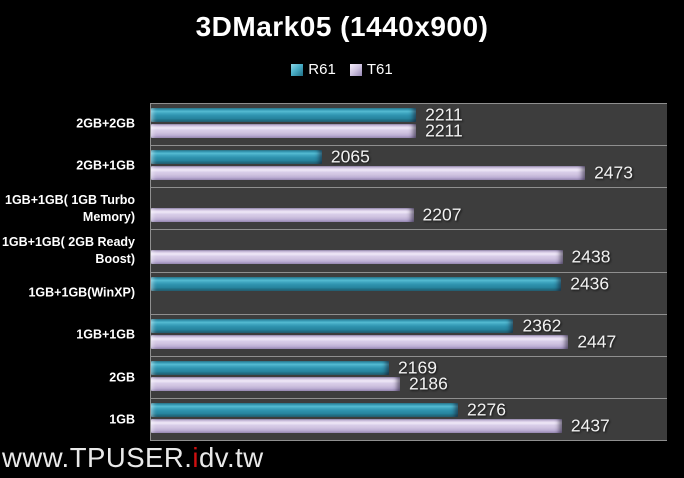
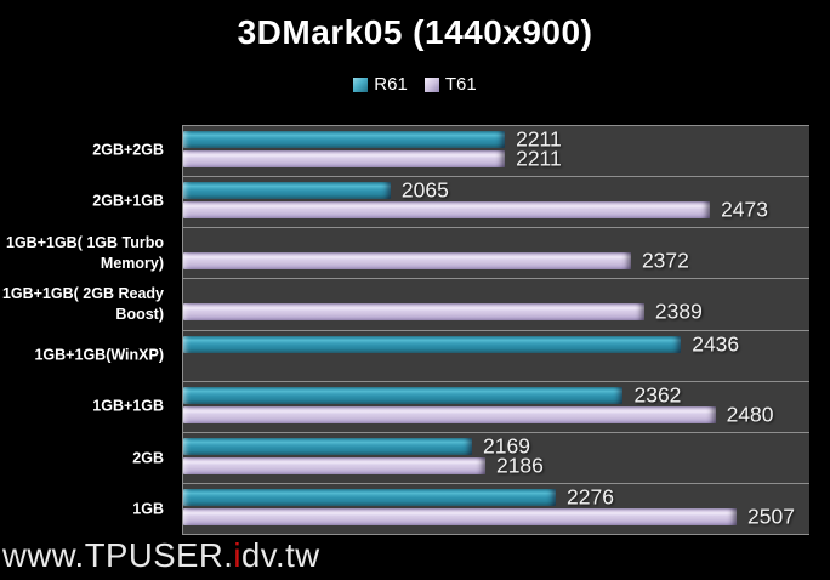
T61/1GB+1GB( 1GB Turbo Memory): 2207 -> 2372
T61/1GB+1GB( 2GB Ready Boost): 2438 -> 2389
T61/1GB+1GB: 2447 -> 2480
T61/1GB: 2437 -> 2507
